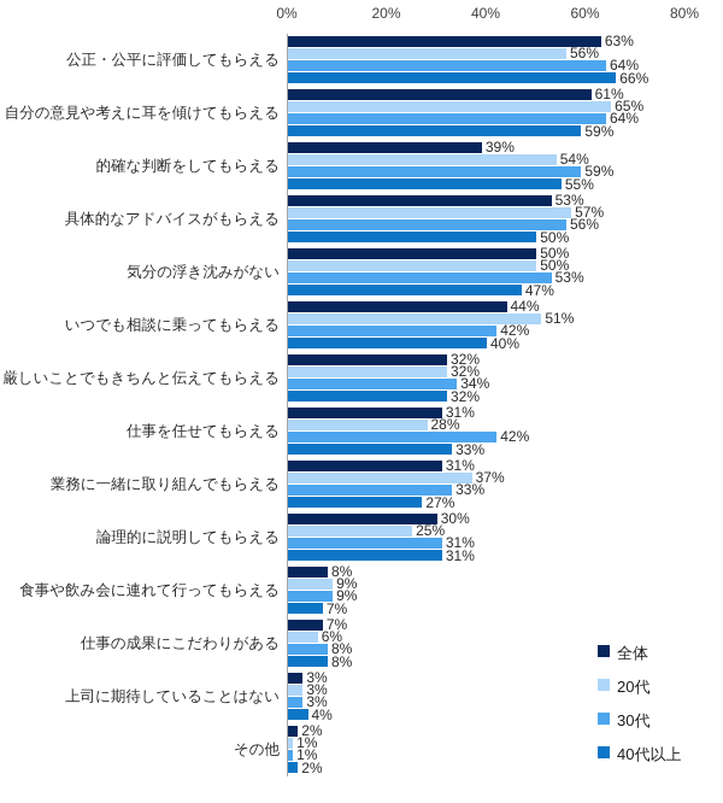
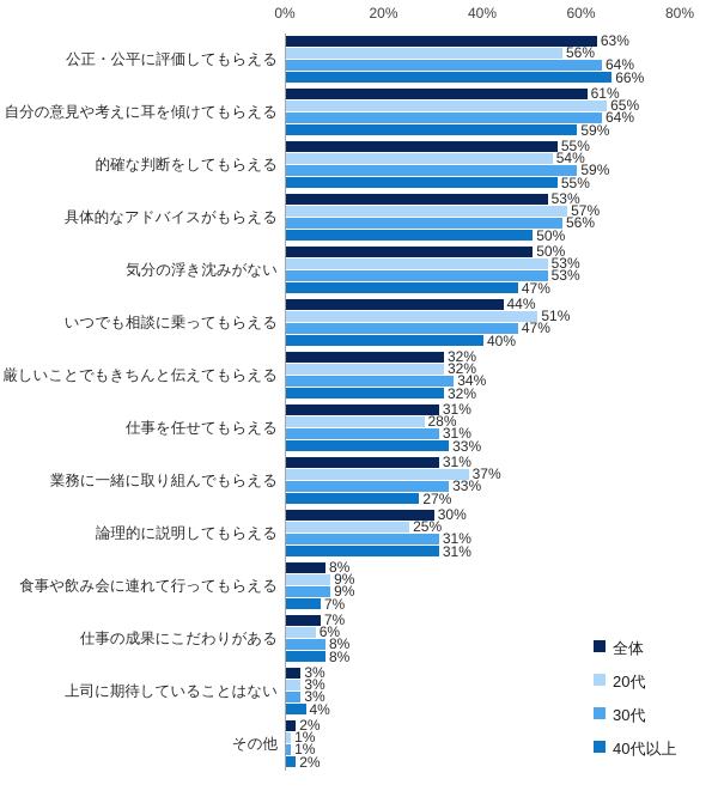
全体/的確な判断をしてもらえる: 39% -> 55%
20代/気分の浮き沈みがない: 50% -> 53%
30代/いつでも相談に乗ってもらえる: 42% -> 47%
30代/仕事を任せてもらえる: 42% -> 31%
